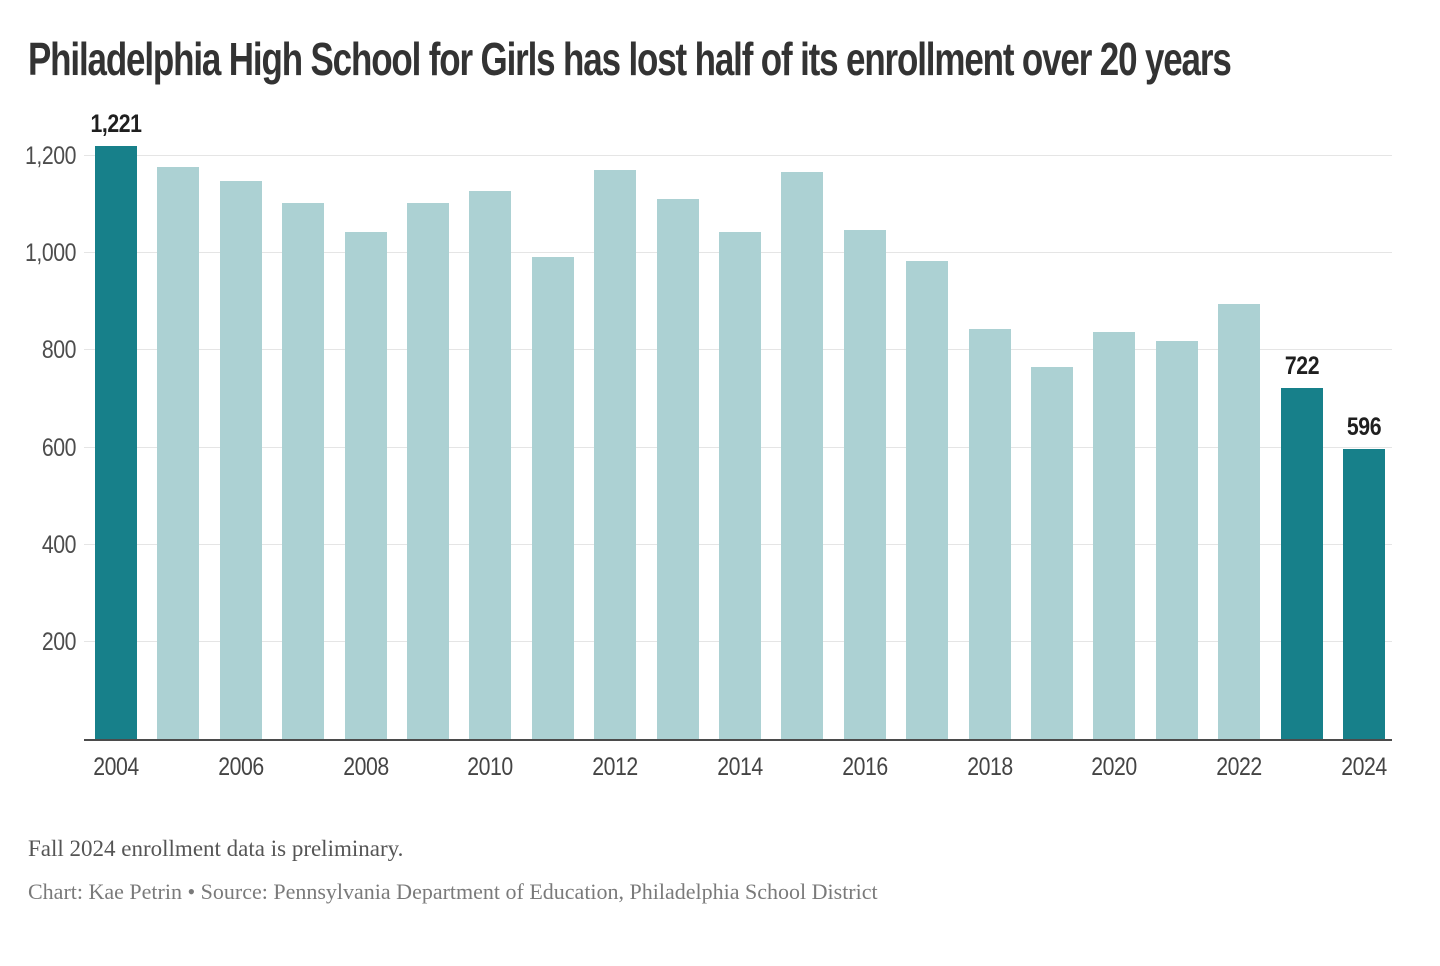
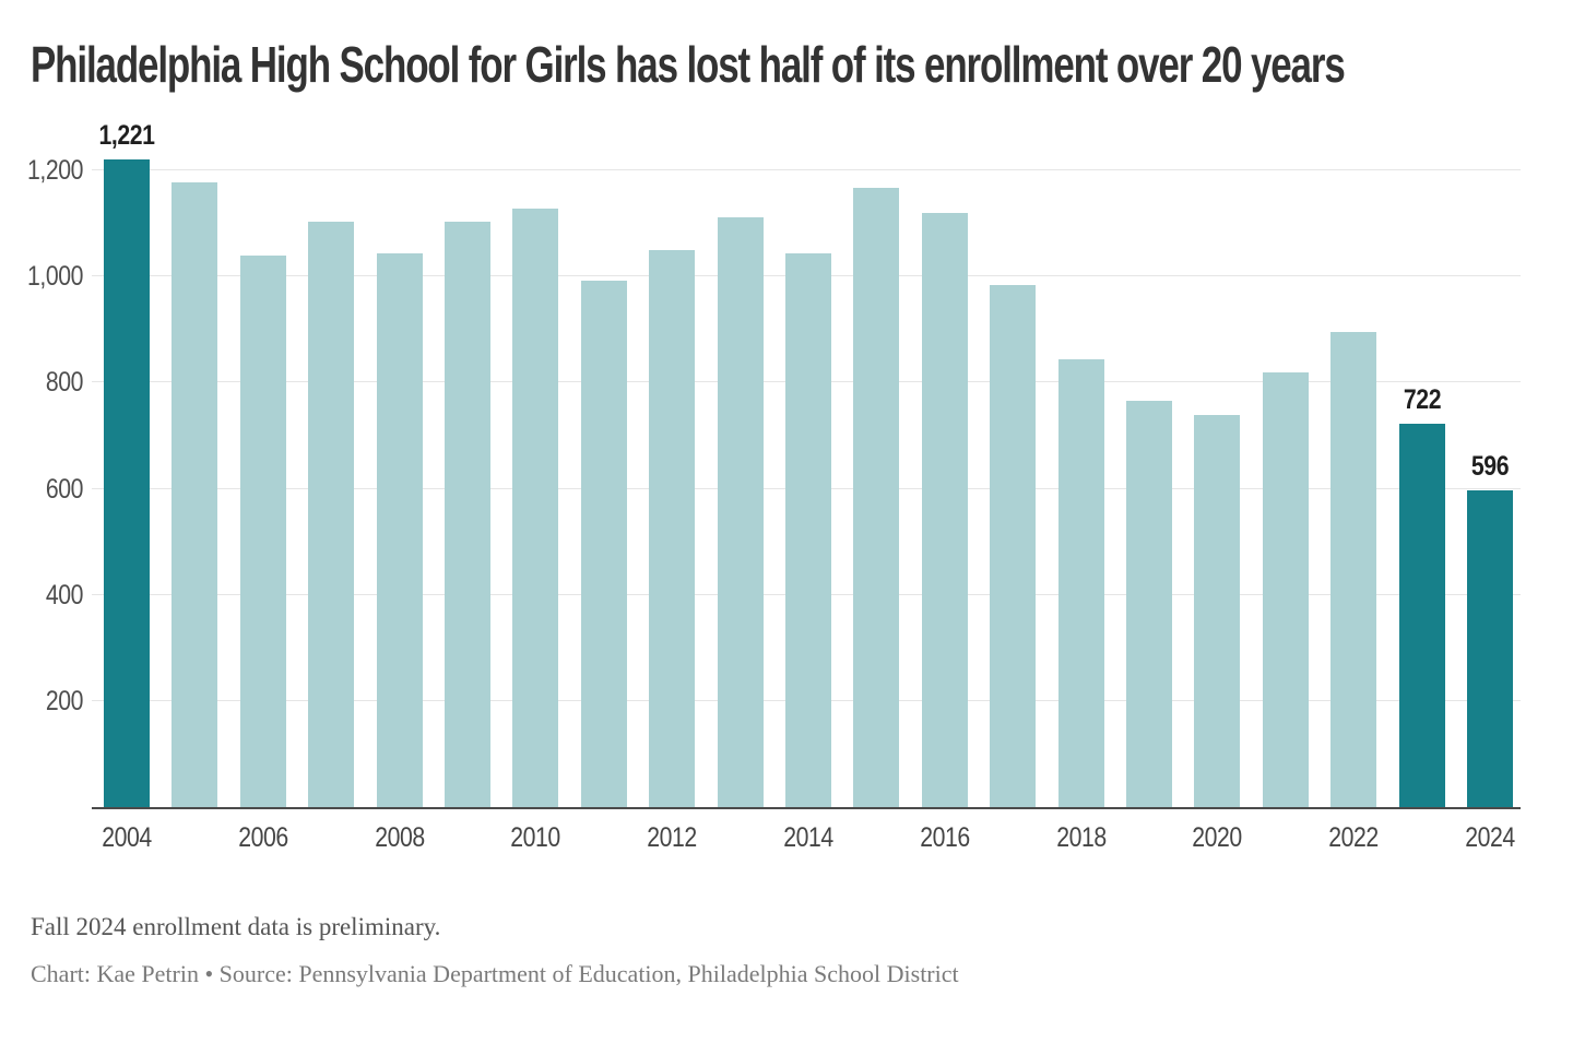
2006: 1150 -> 1040
2012: 1170 -> 1050
2016: 1050 -> 1120
2020: 840 -> 740
